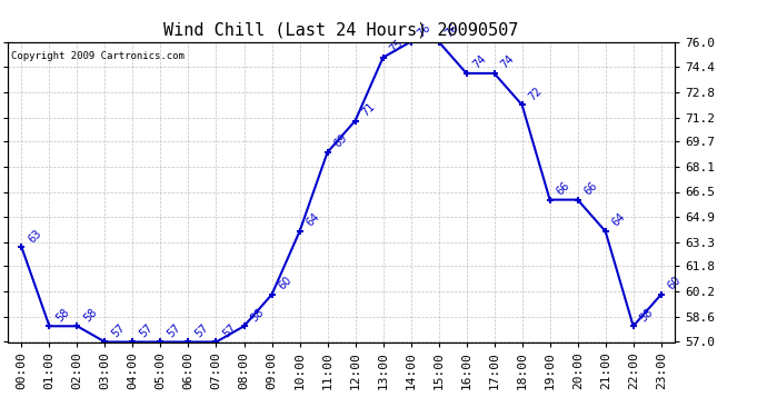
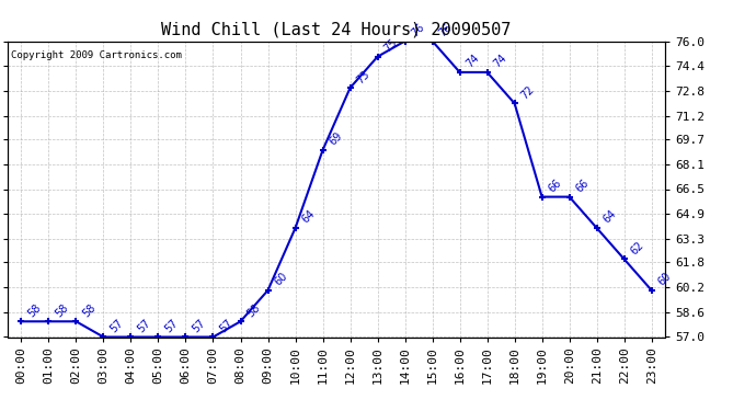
00:00: 63 -> 58
12:00: 71 -> 73
22:00: 58 -> 62
